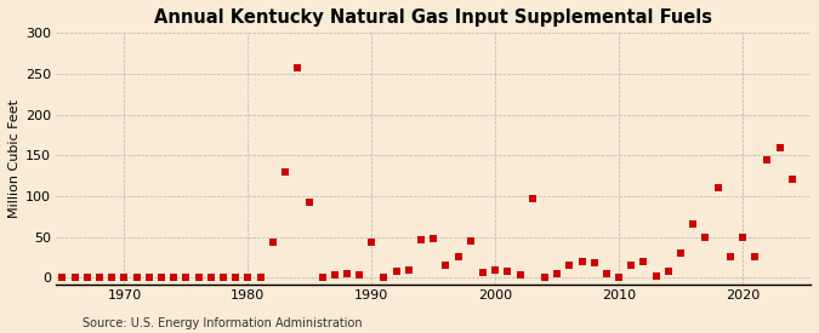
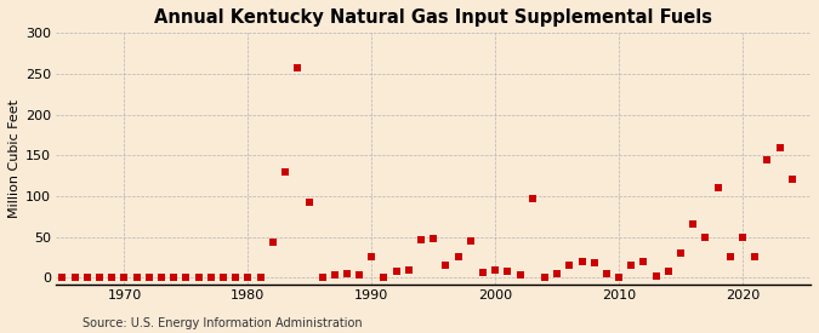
1990: 44 -> 26
